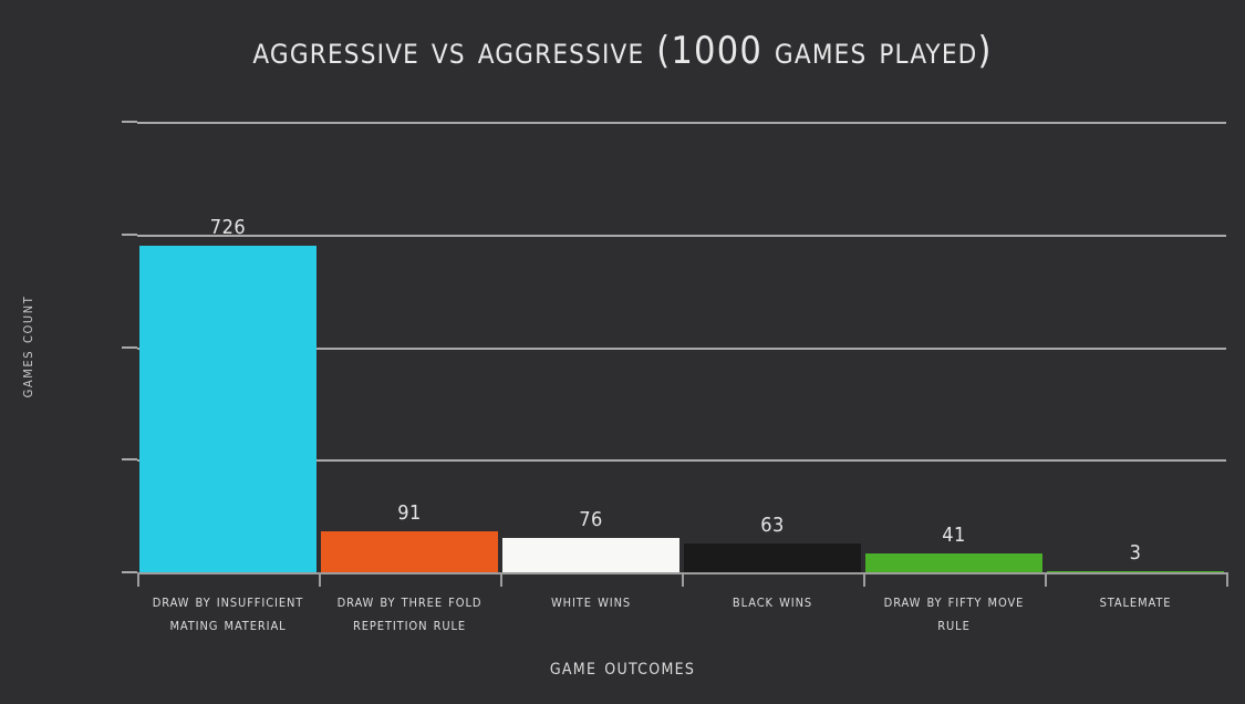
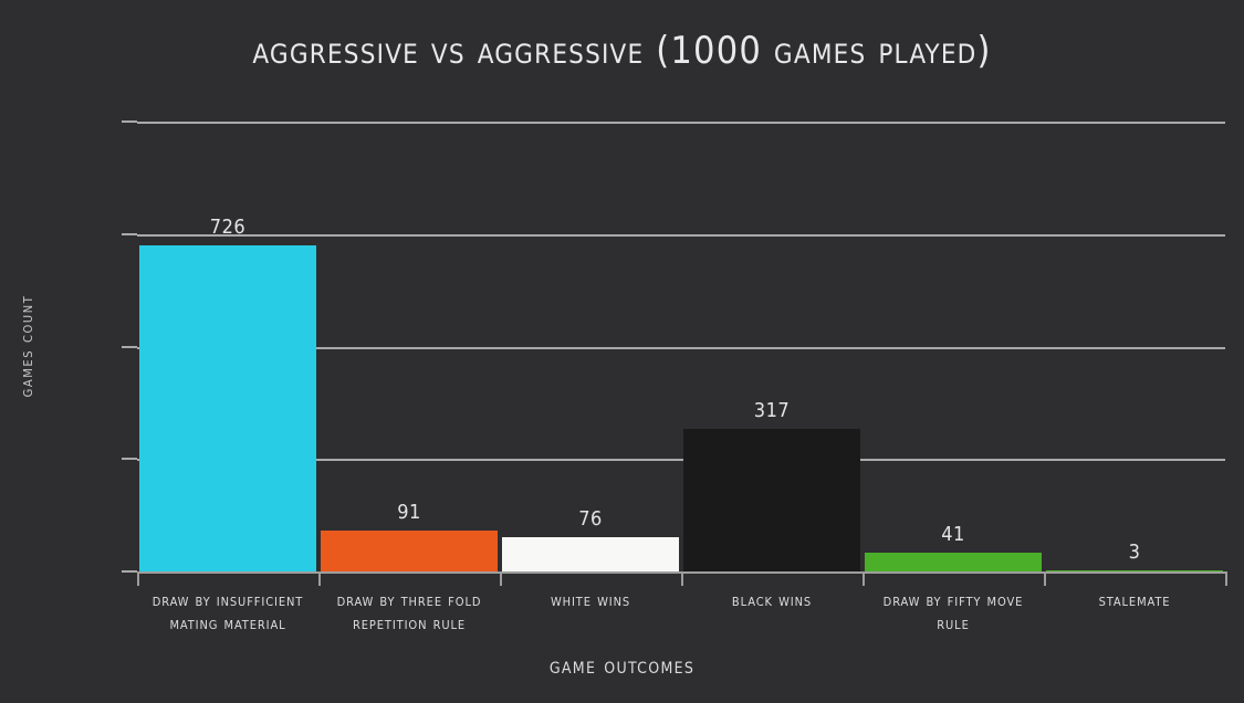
Black wins: 63 -> 317
